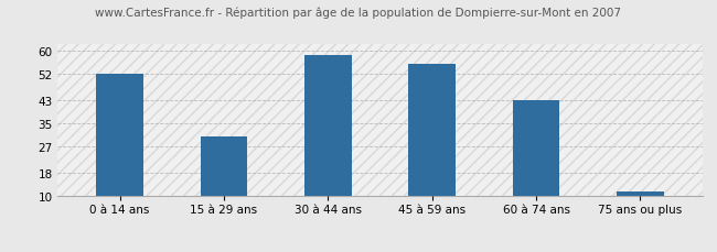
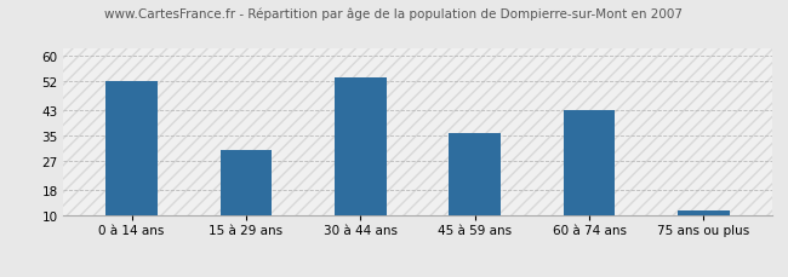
30 à 44 ans: 58.5 -> 53.0
45 à 59 ans: 55.5 -> 35.7
